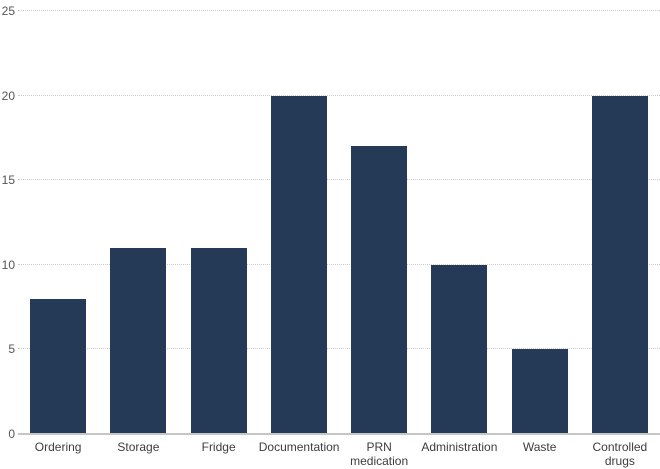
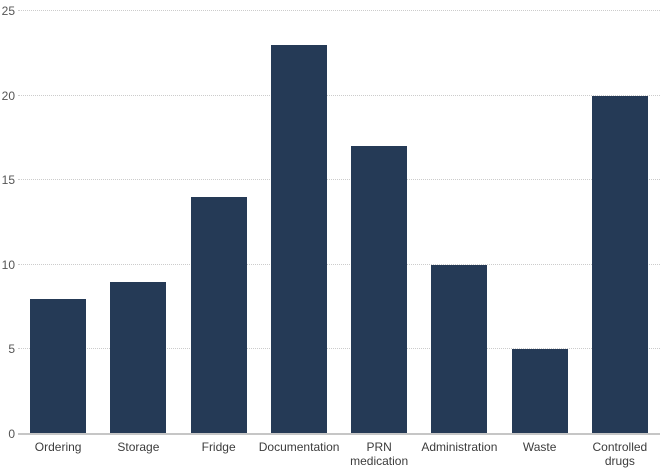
Storage: 11 -> 9
Fridge: 11 -> 14
Documentation: 20 -> 23
